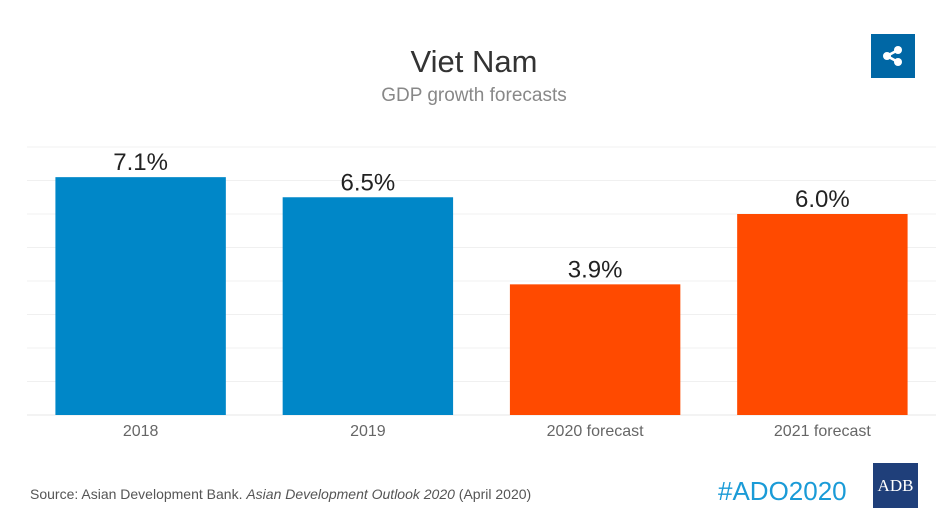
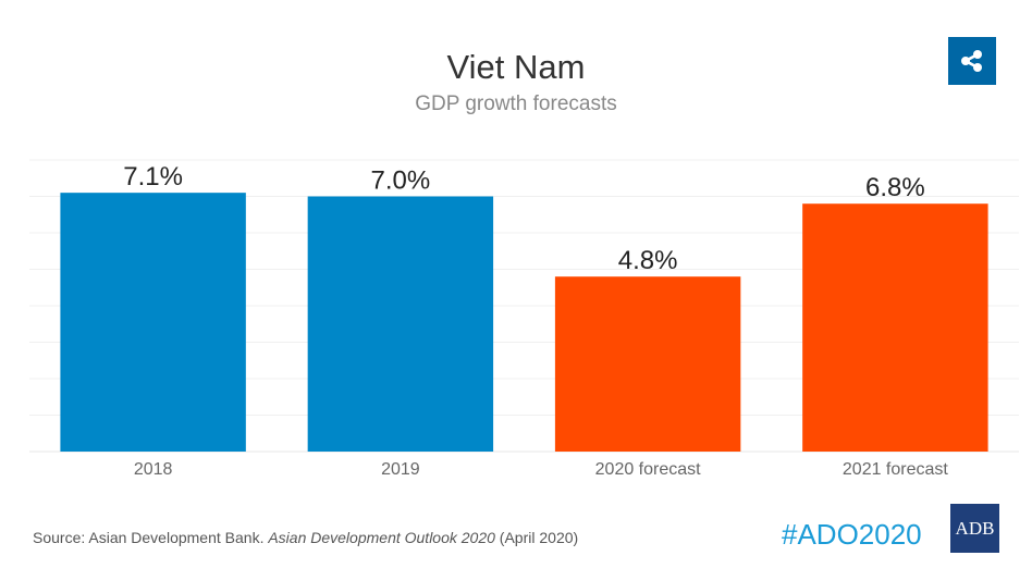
2019: 6.5% -> 7.0%
2020 forecast: 3.9% -> 4.8%
2021 forecast: 6.0% -> 6.8%
